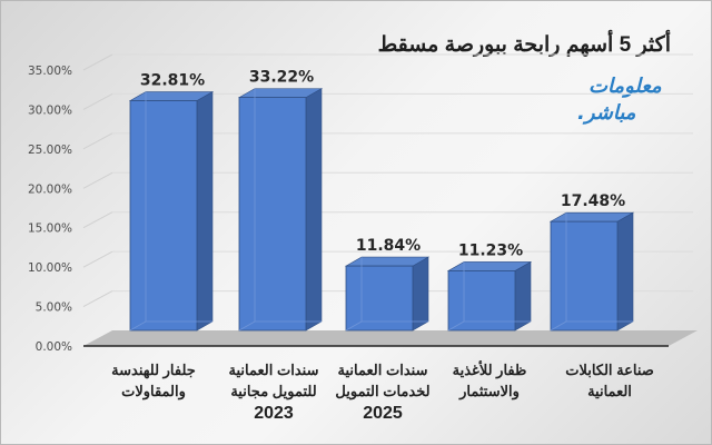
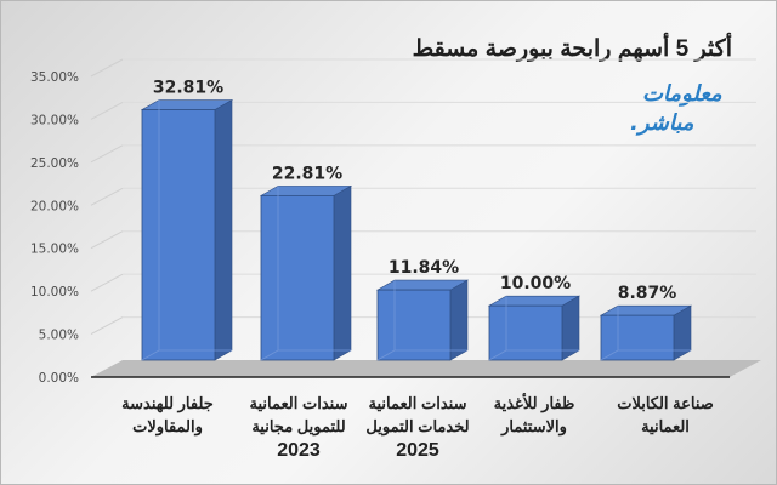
سندات العمانية للتمويل مجانية 2023: 33.22% -> 22.81%
ظفار للأغذية والاستثمار: 11.23% -> 10.00%
صناعة الكابلات العمانية: 17.48% -> 8.87%
